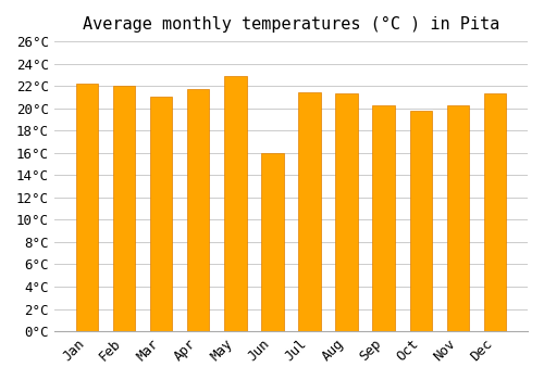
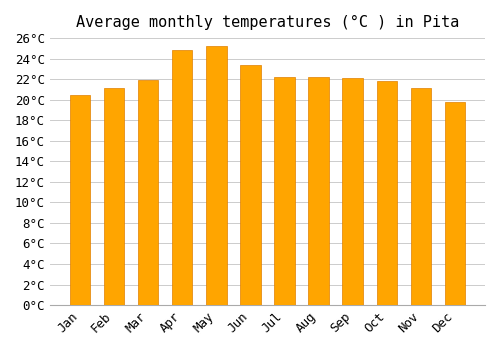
Jan: 22.2°C -> 20.5°C
Feb: 22.0°C -> 21.1°C
Mar: 21.0°C -> 21.9°C
Apr: 21.7°C -> 24.8°C
May: 22.9°C -> 25.2°C
Jun: 16.0°C -> 23.4°C
Jul: 21.4°C -> 22.2°C
Aug: 21.3°C -> 22.2°C
Sep: 20.3°C -> 22.1°C
Oct: 19.8°C -> 21.8°C
Nov: 20.3°C -> 21.1°C
Dec: 21.3°C -> 19.8°C
